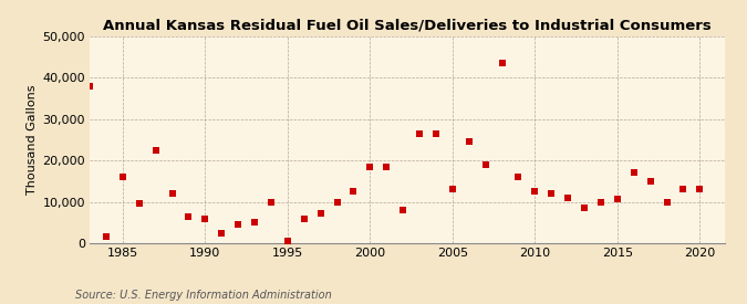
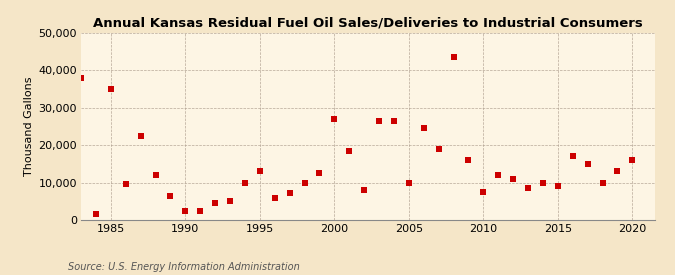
1985: 16,000 -> 35,000
1990: 6,000 -> 2,500
1995: 500 -> 13,000
2000: 18,500 -> 27,000
2005: 13,000 -> 10,000
2010: 12,500 -> 7,500
2015: 10,800 -> 9,000
2020: 13,000 -> 16,000
